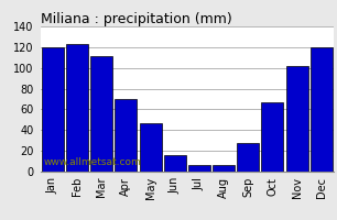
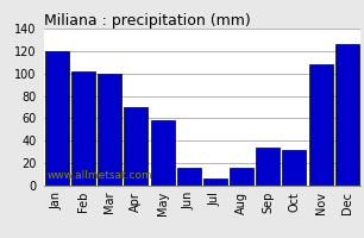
Feb: 123 -> 102
Mar: 111 -> 100
May: 47 -> 58
Aug: 6 -> 16
Sep: 28 -> 34
Oct: 67 -> 32
Nov: 102 -> 108
Dec: 120 -> 126
